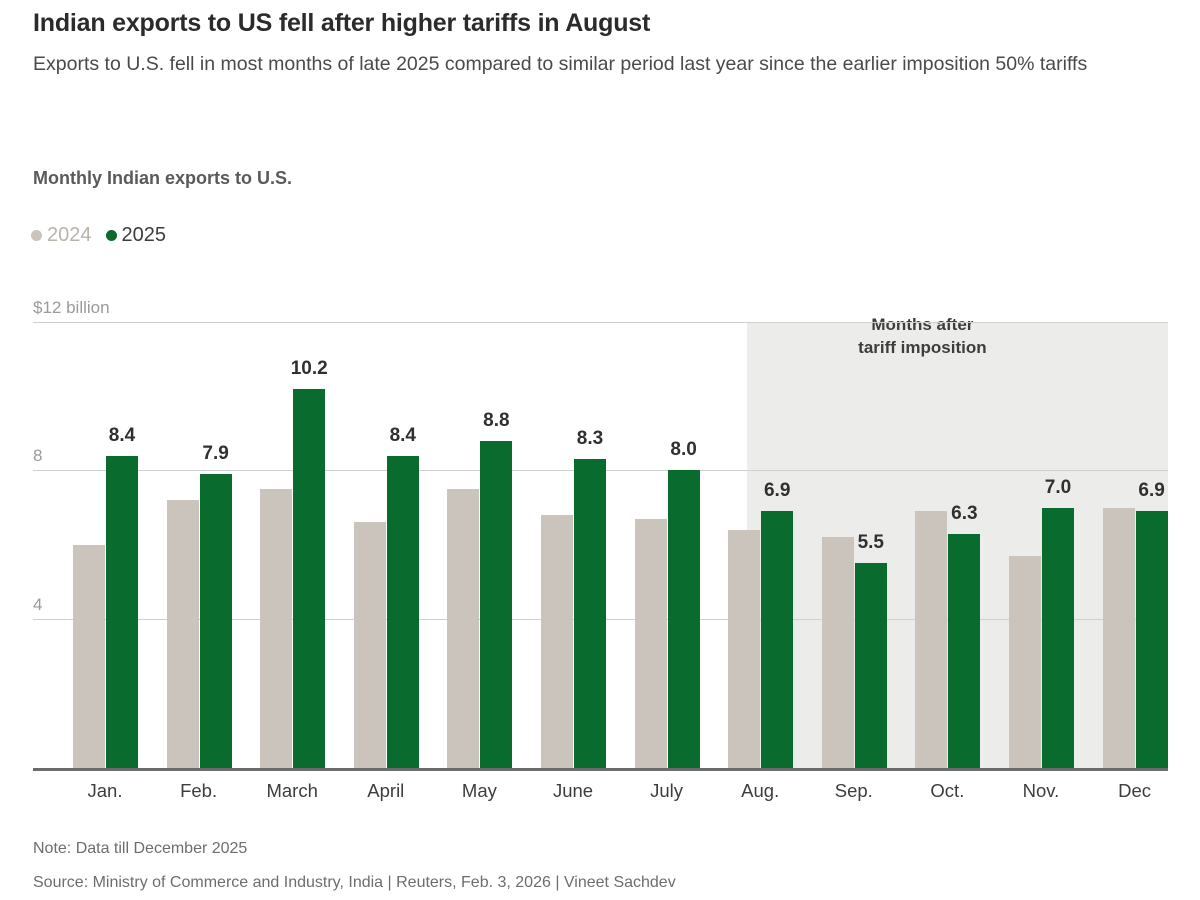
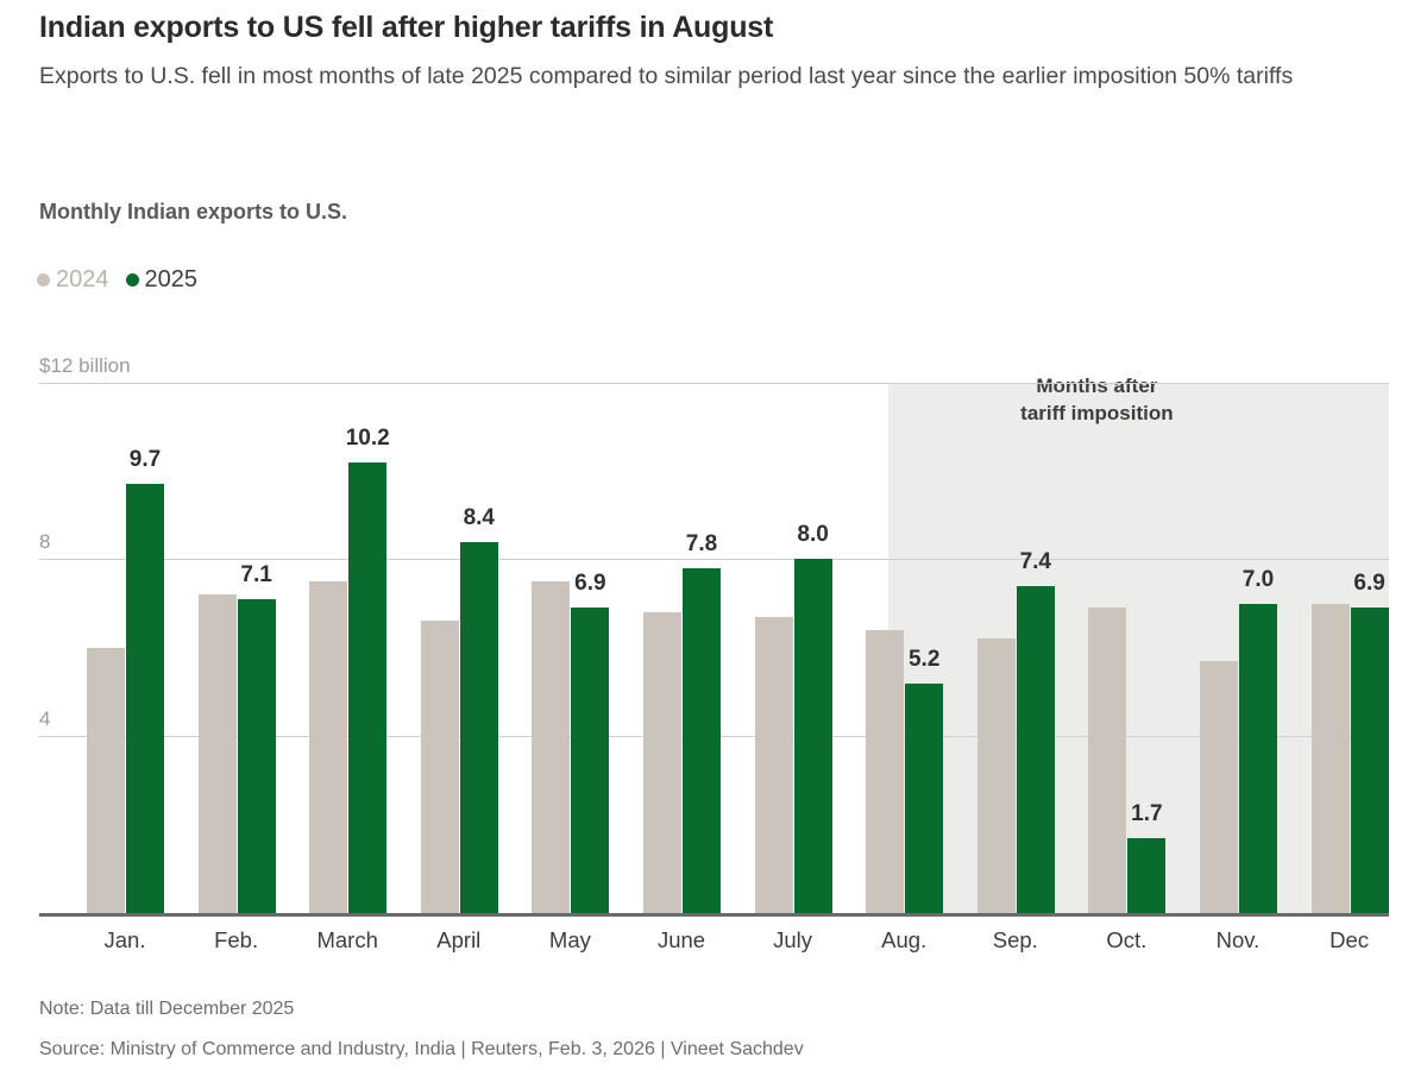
2025/Jan.: 8.4 -> 9.7
2025/Feb.: 7.9 -> 7.1
2025/May: 8.8 -> 6.9
2025/June: 8.3 -> 7.8
2025/Aug.: 6.9 -> 5.2
2025/Sep.: 5.5 -> 7.4
2025/Oct.: 6.3 -> 1.7
